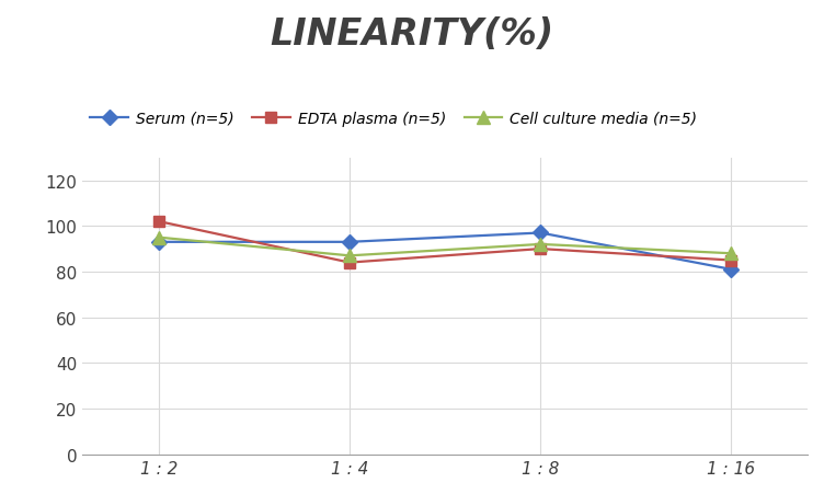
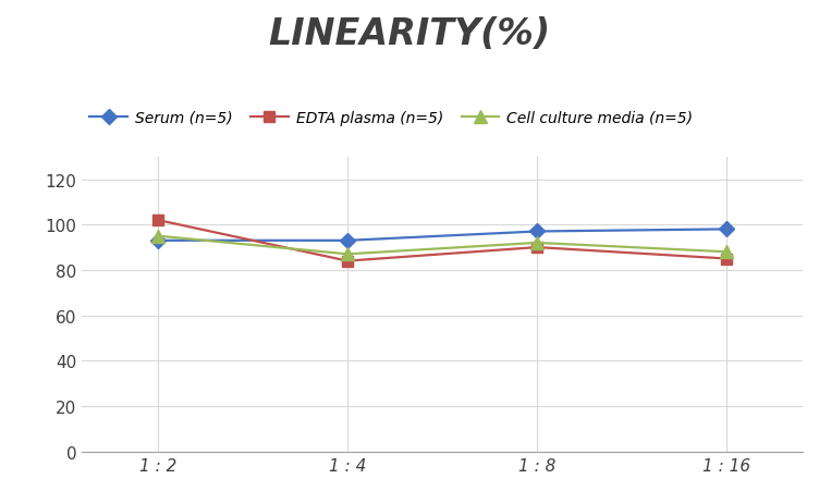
Serum (n=5)/1 : 16: 81 -> 98
